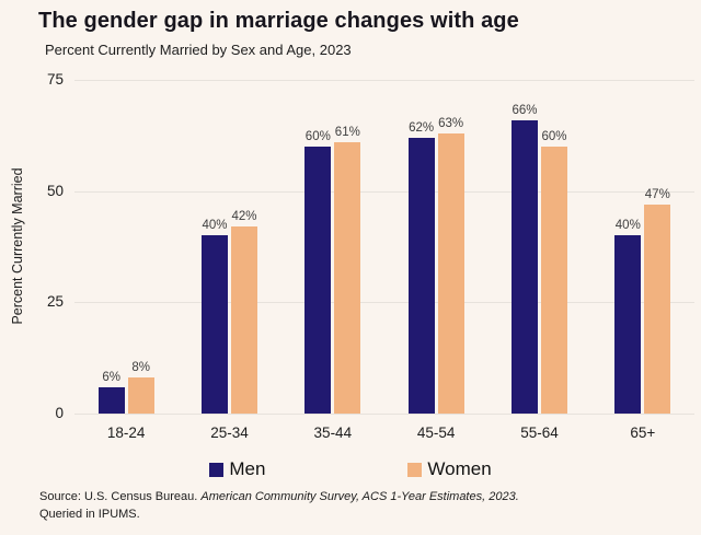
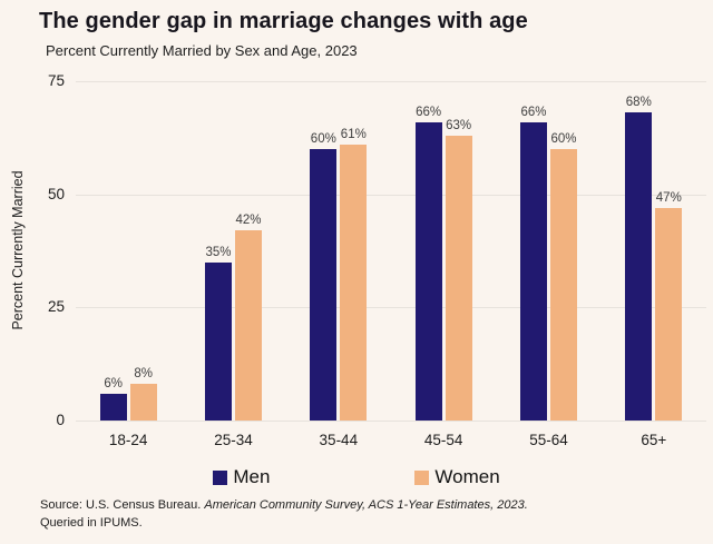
Men/25-34: 40% -> 35%
Men/45-54: 62% -> 66%
Men/65+: 40% -> 68%
